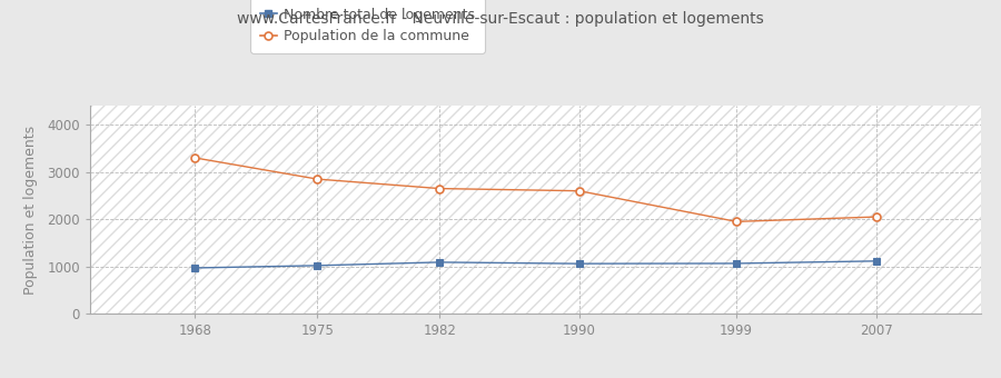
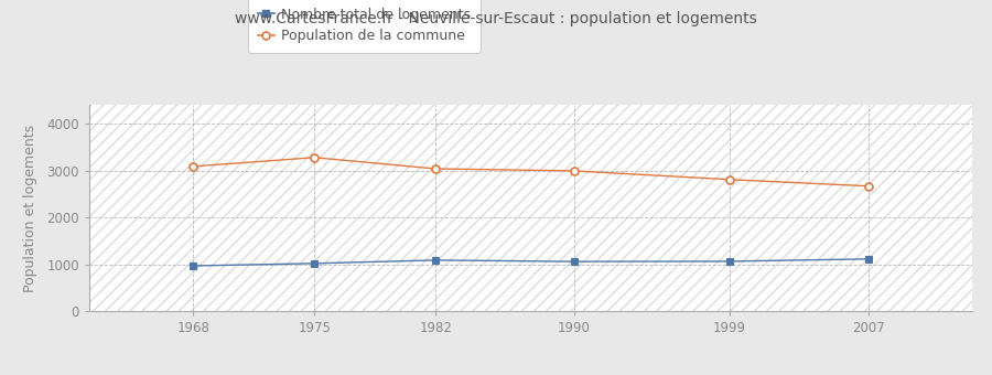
Population de la commune/1968: 3300 -> 3090
Population de la commune/1975: 2850 -> 3280
Population de la commune/1982: 2650 -> 3040
Population de la commune/1990: 2600 -> 3000
Population de la commune/1999: 1950 -> 2810
Population de la commune/2007: 2050 -> 2670
